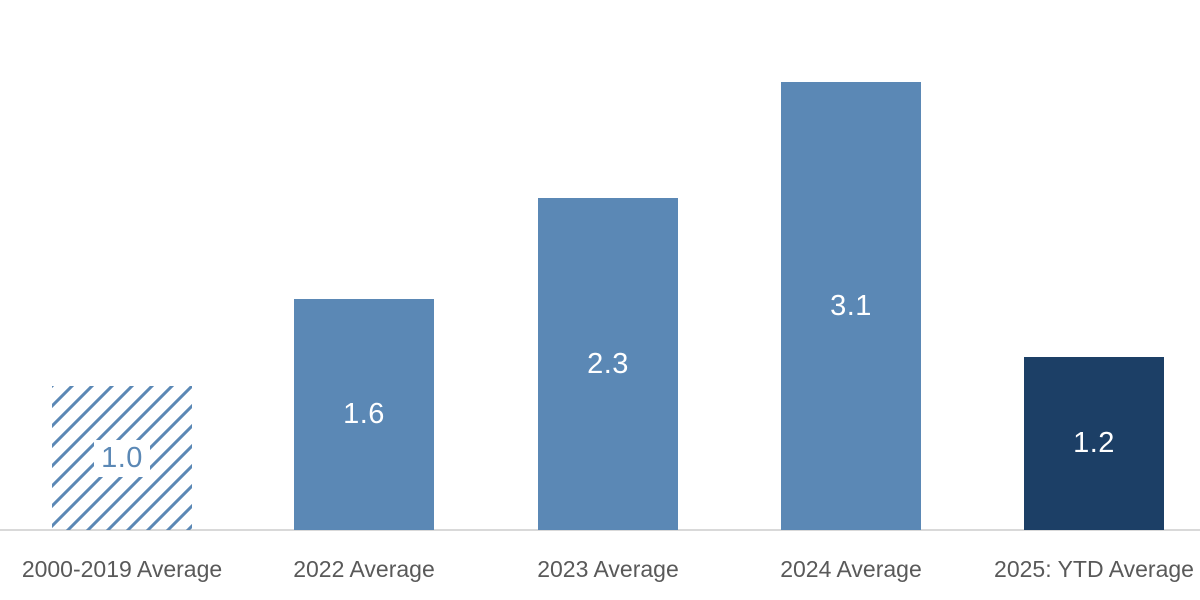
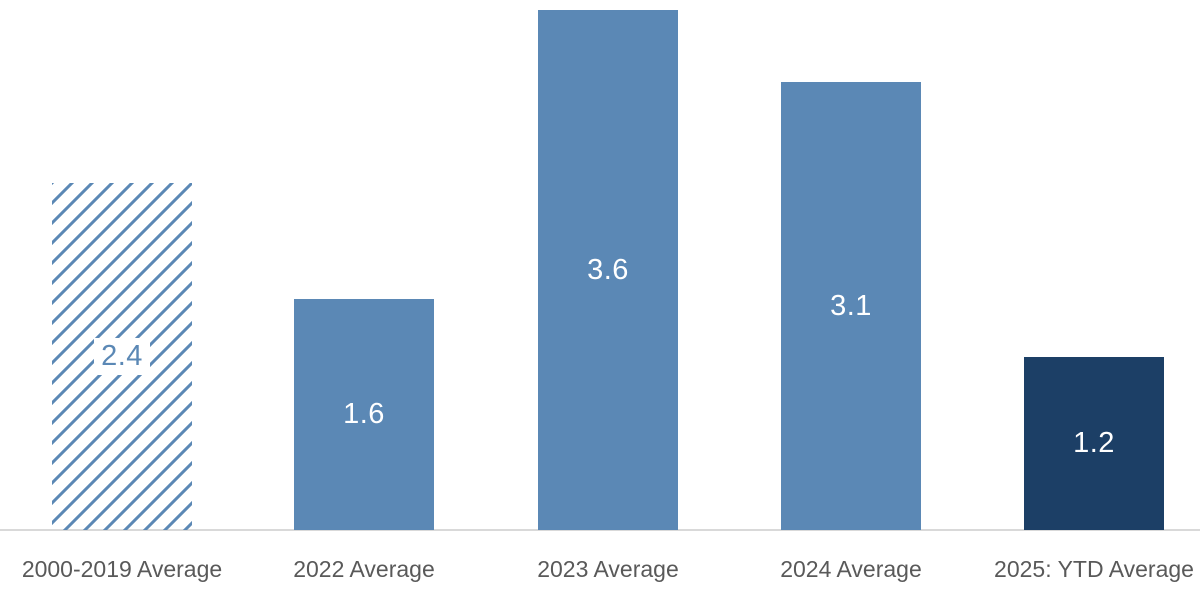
2000-2019 Average: 1.0 -> 2.4
2023 Average: 2.3 -> 3.6
